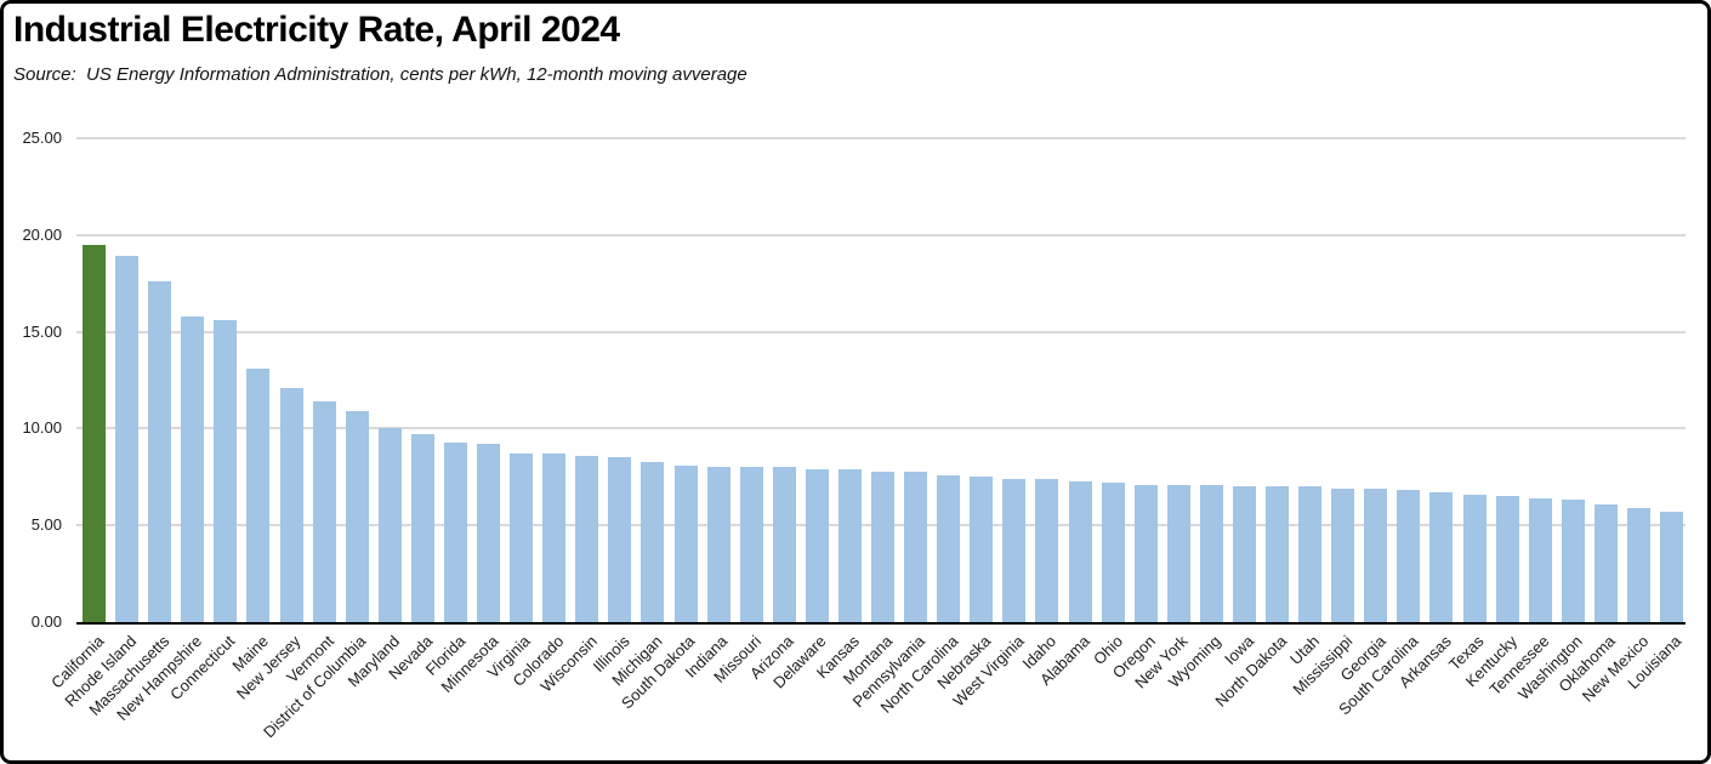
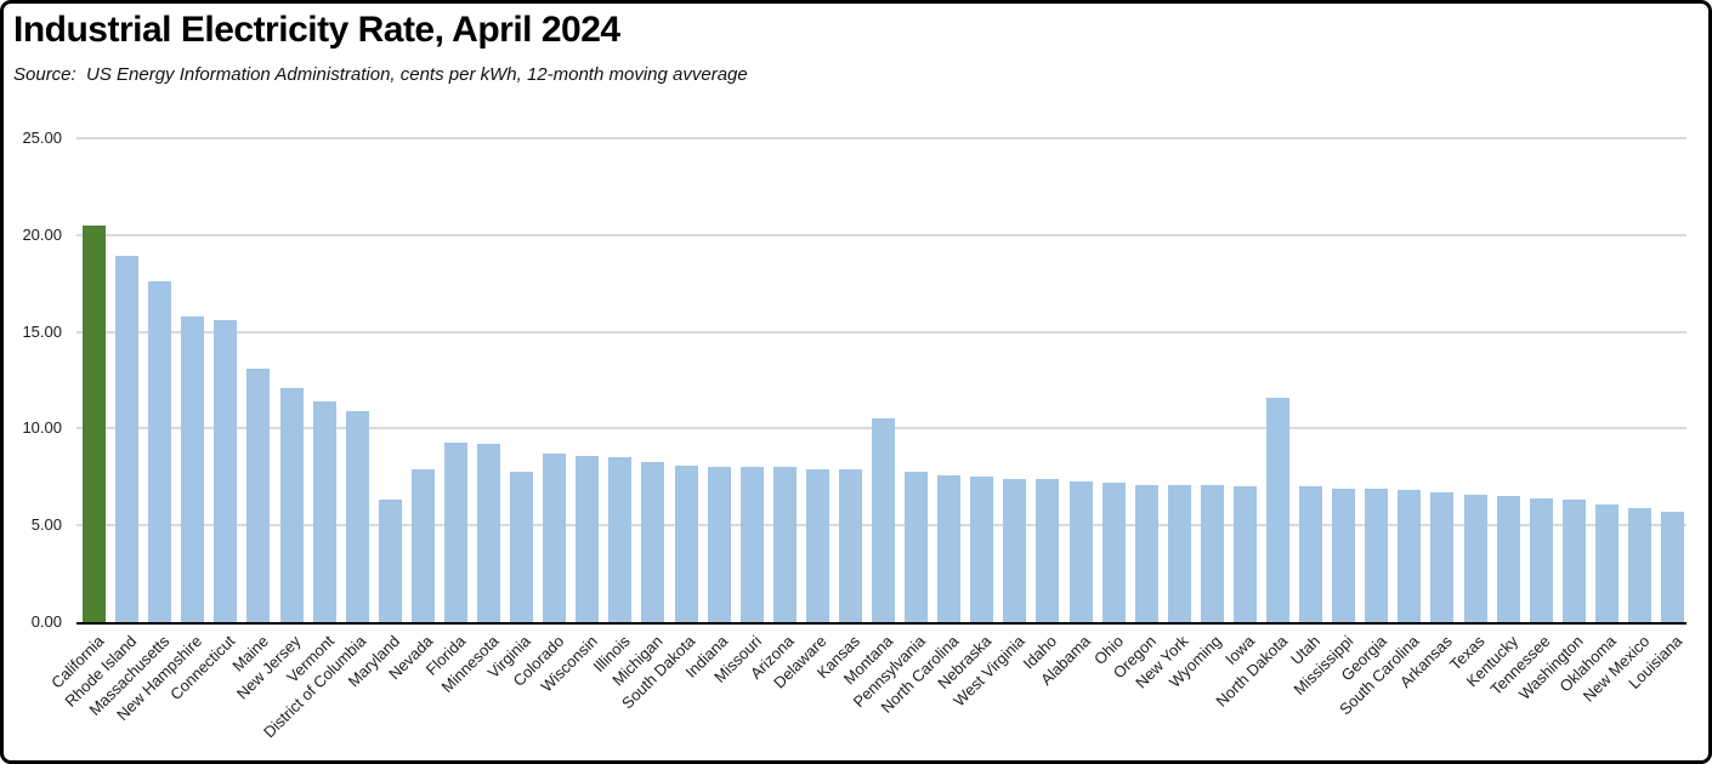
California: 19.5 -> 20.5
Maryland: 10.0 -> 6.3
Nevada: 9.7 -> 7.9
Virginia: 8.7 -> 7.8
Montana: 7.8 -> 10.5
North Dakota: 7.0 -> 11.6
